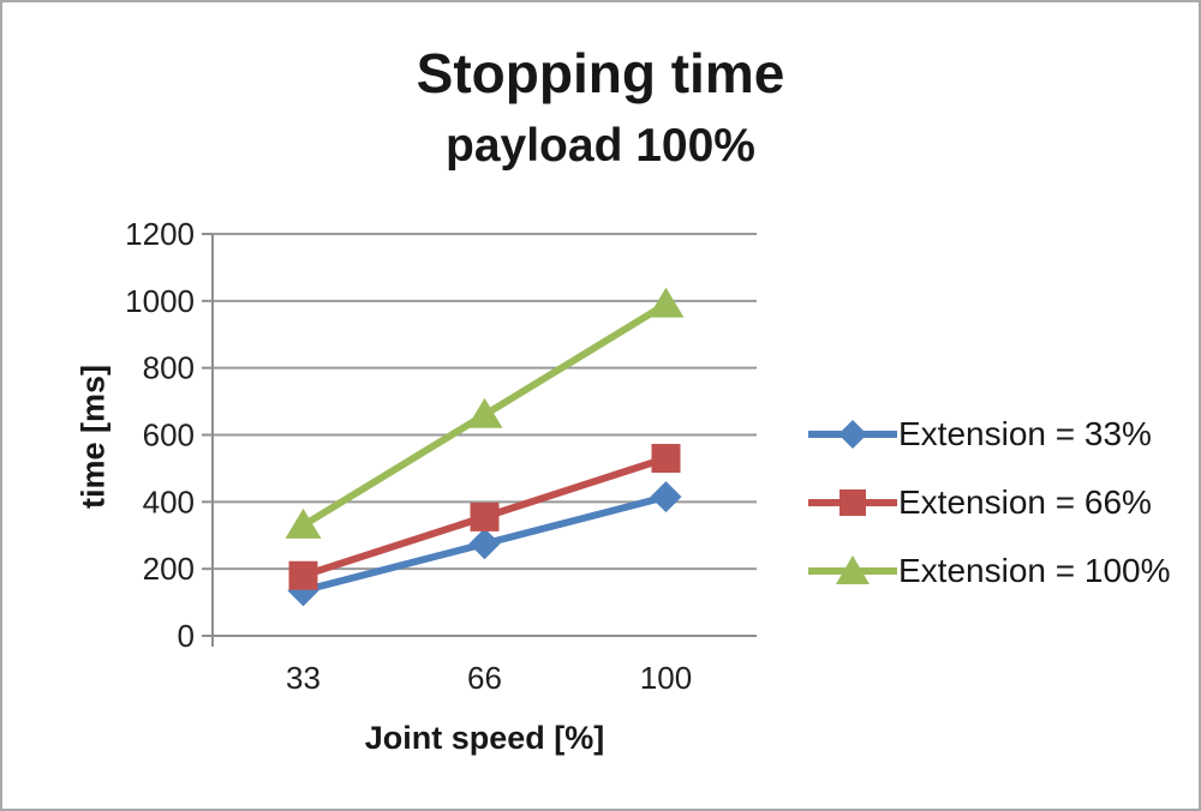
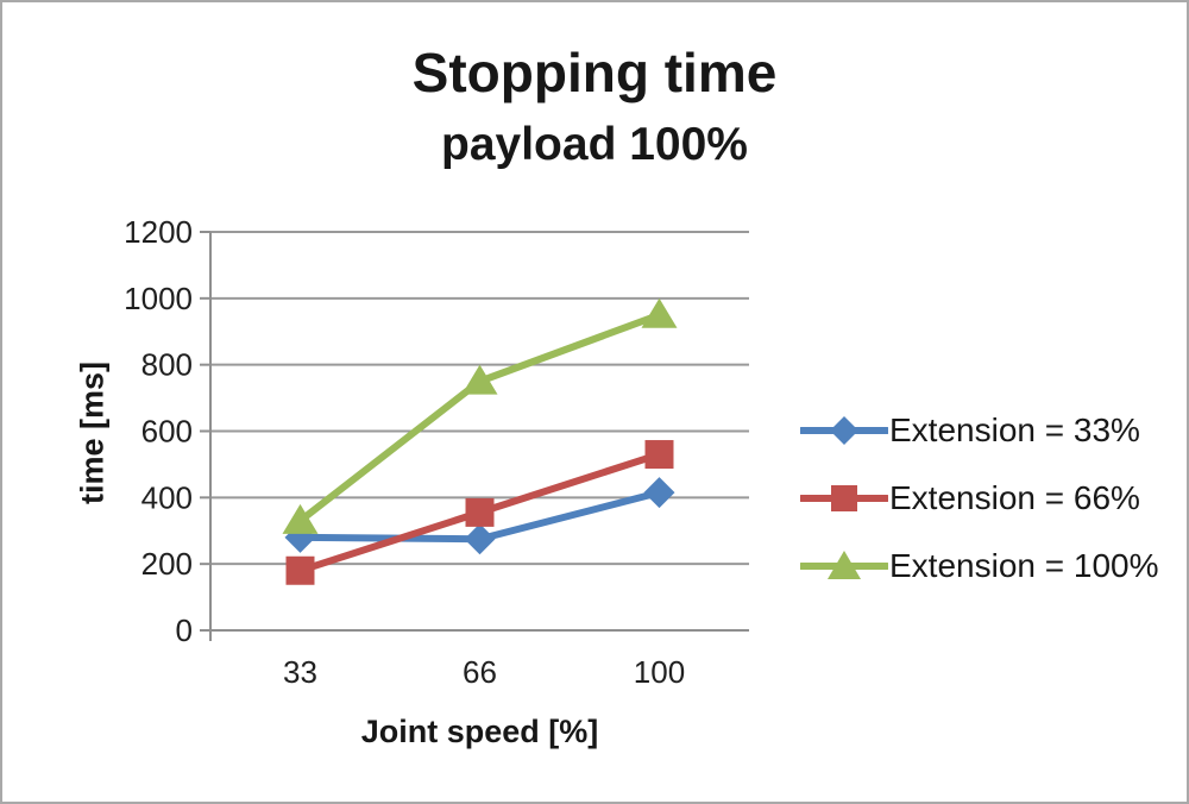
Extension = 33%/33: 140 -> 280
Extension = 100%/66: 660 -> 750
Extension = 100%/100: 990 -> 950
